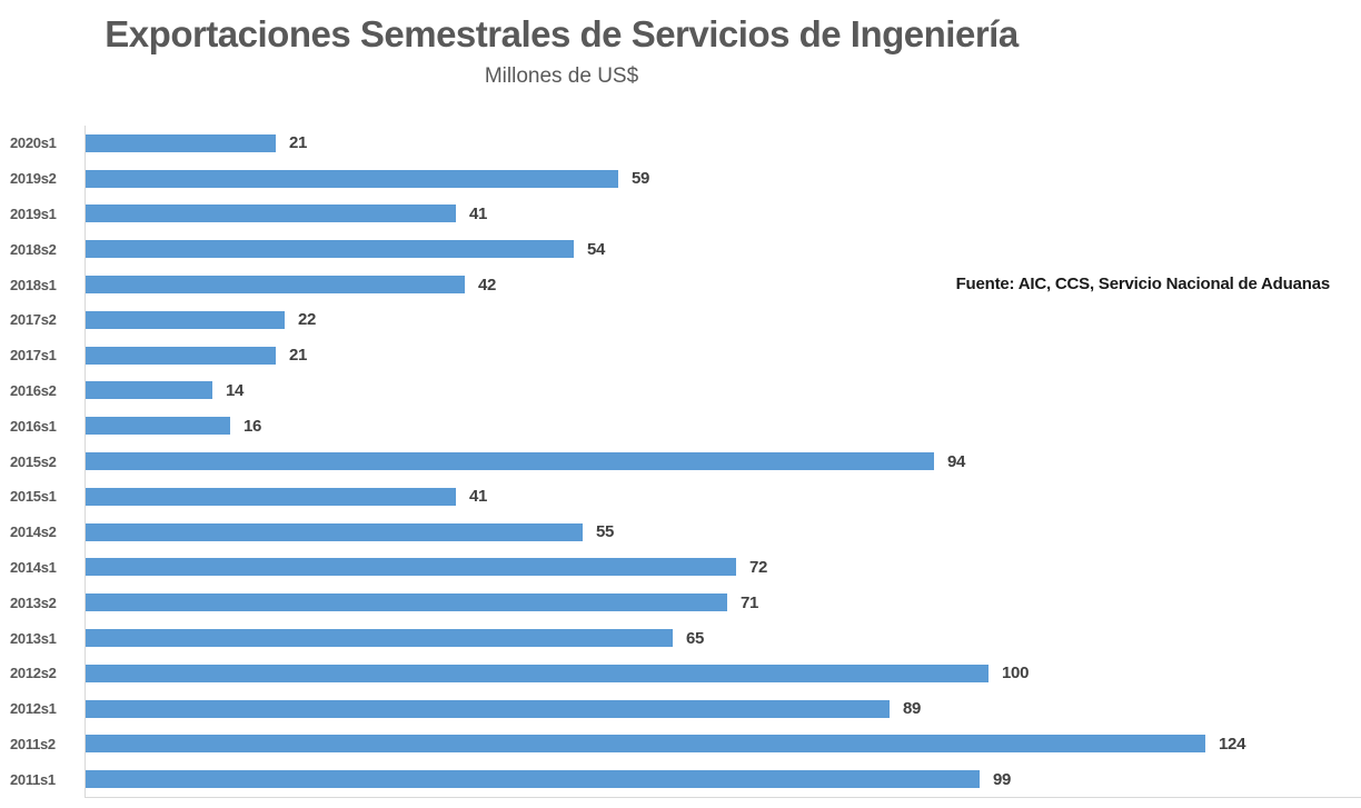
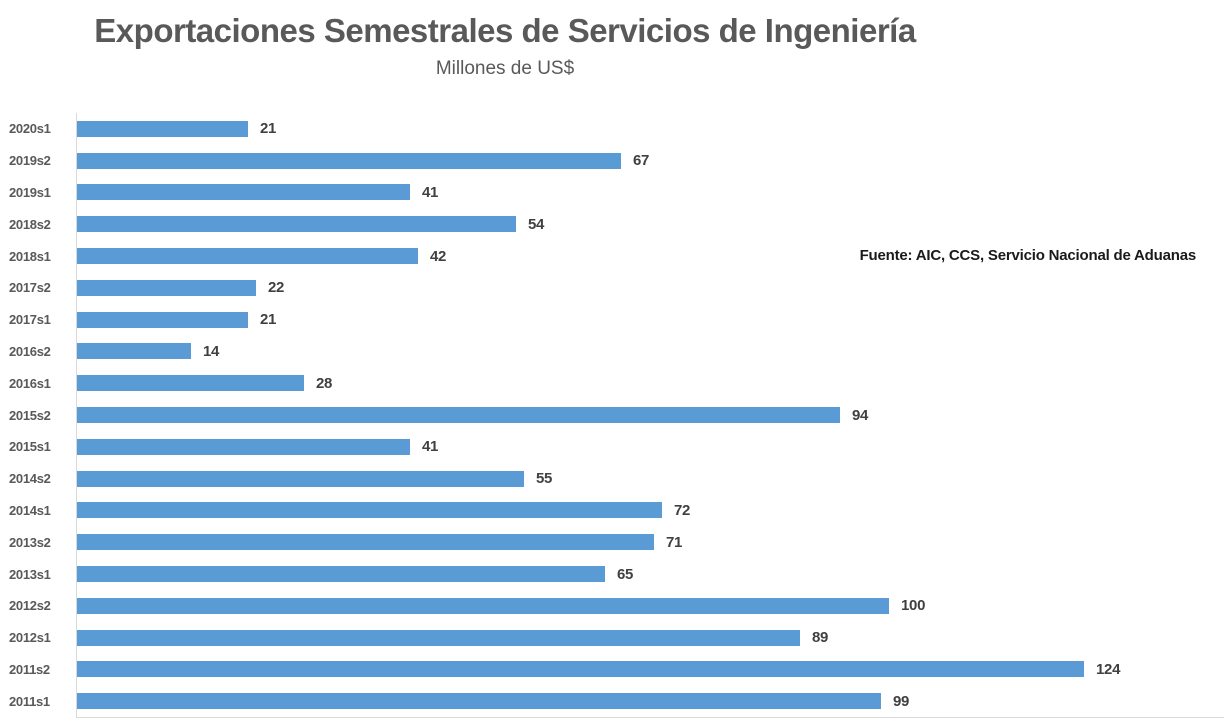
2019s2: 59 -> 67
2016s1: 16 -> 28
